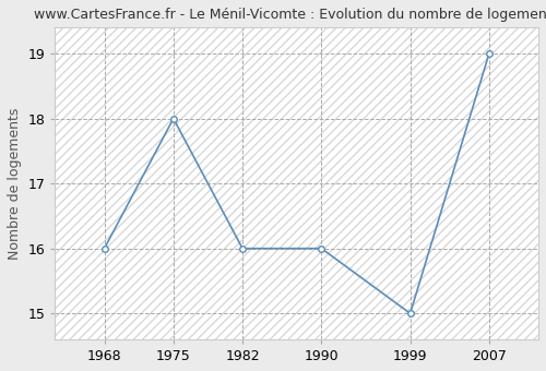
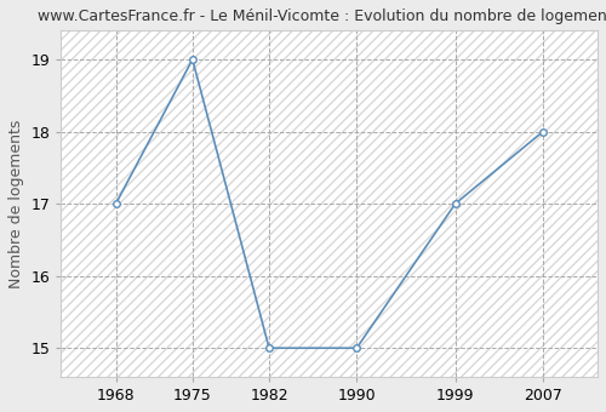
1968: 16 -> 17
1975: 18 -> 19
1982: 16 -> 15
1990: 16 -> 15
1999: 15 -> 17
2007: 19 -> 18
